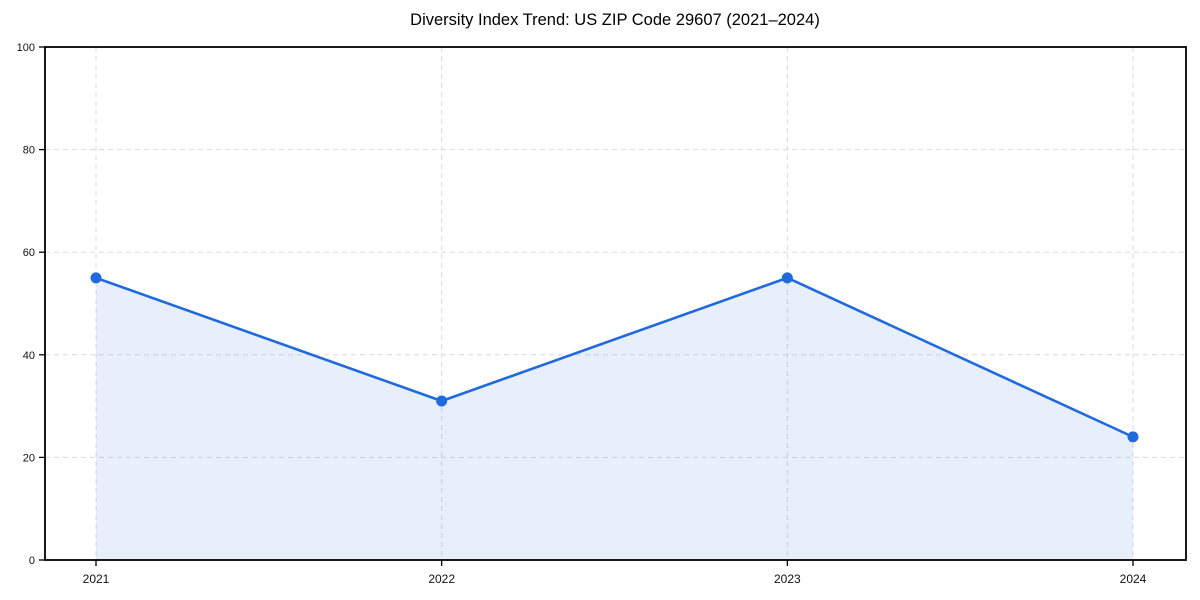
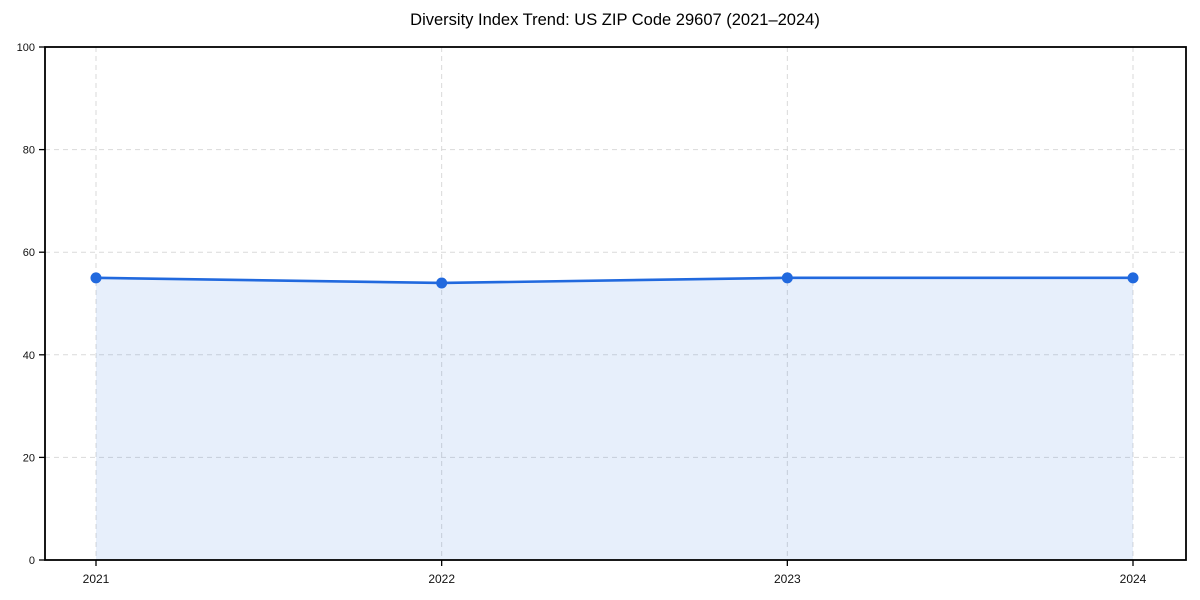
2022: 31 -> 54
2024: 24 -> 55
